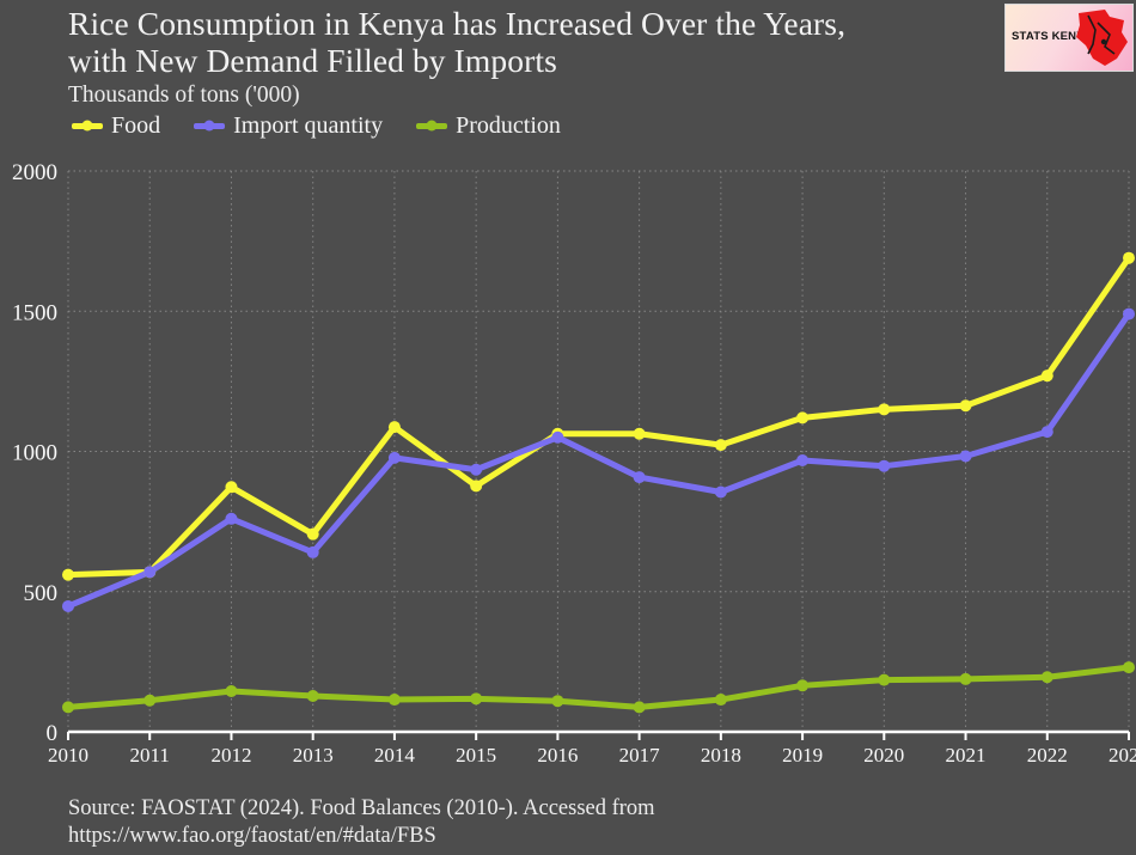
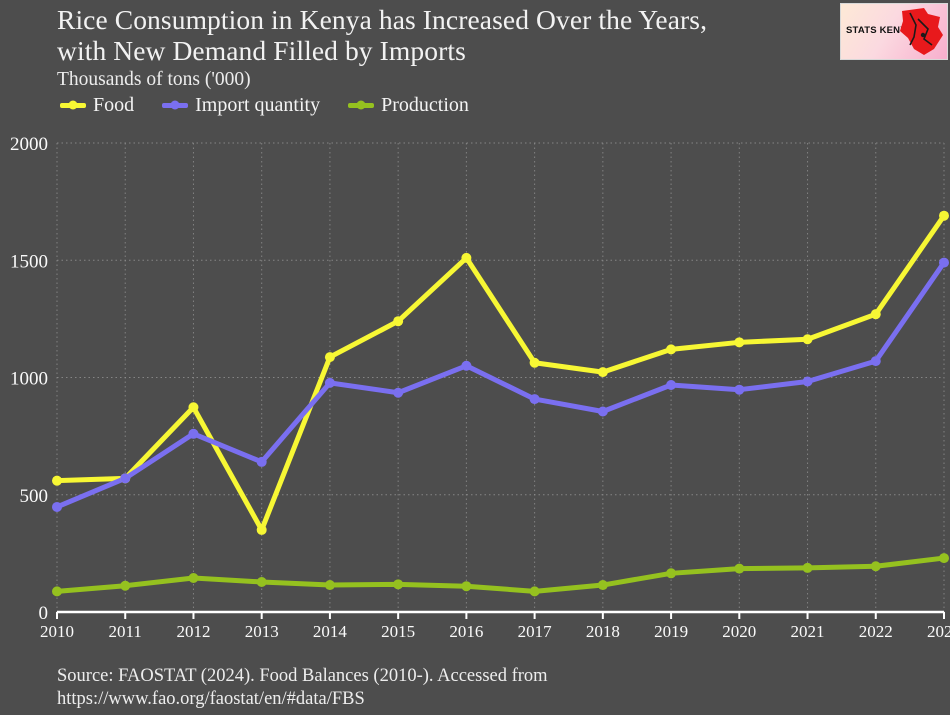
Food/2013: 700 -> 350
Food/2015: 880 -> 1240
Food/2016: 1060 -> 1510
